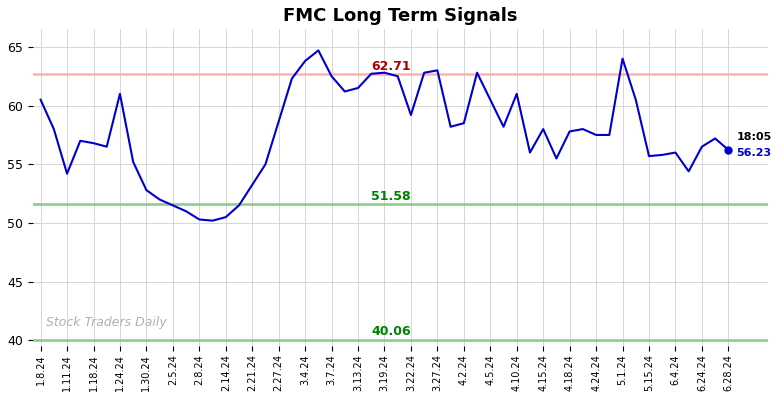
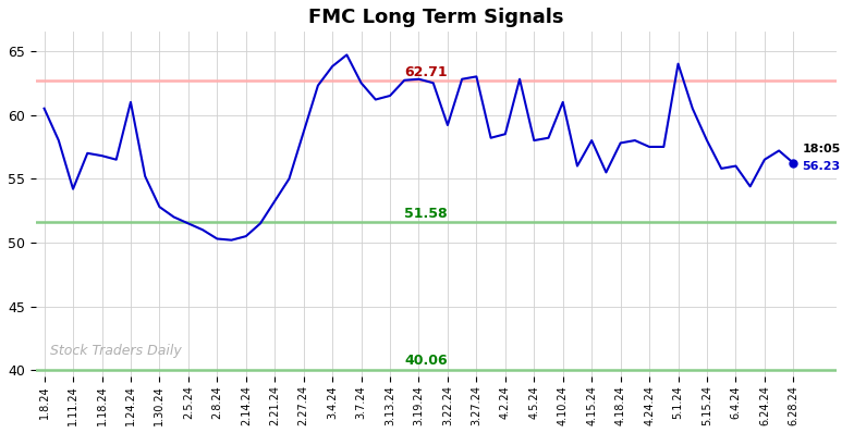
4.5.24: 60.5 -> 58.0
5.15.24: 55.7 -> 58.0
